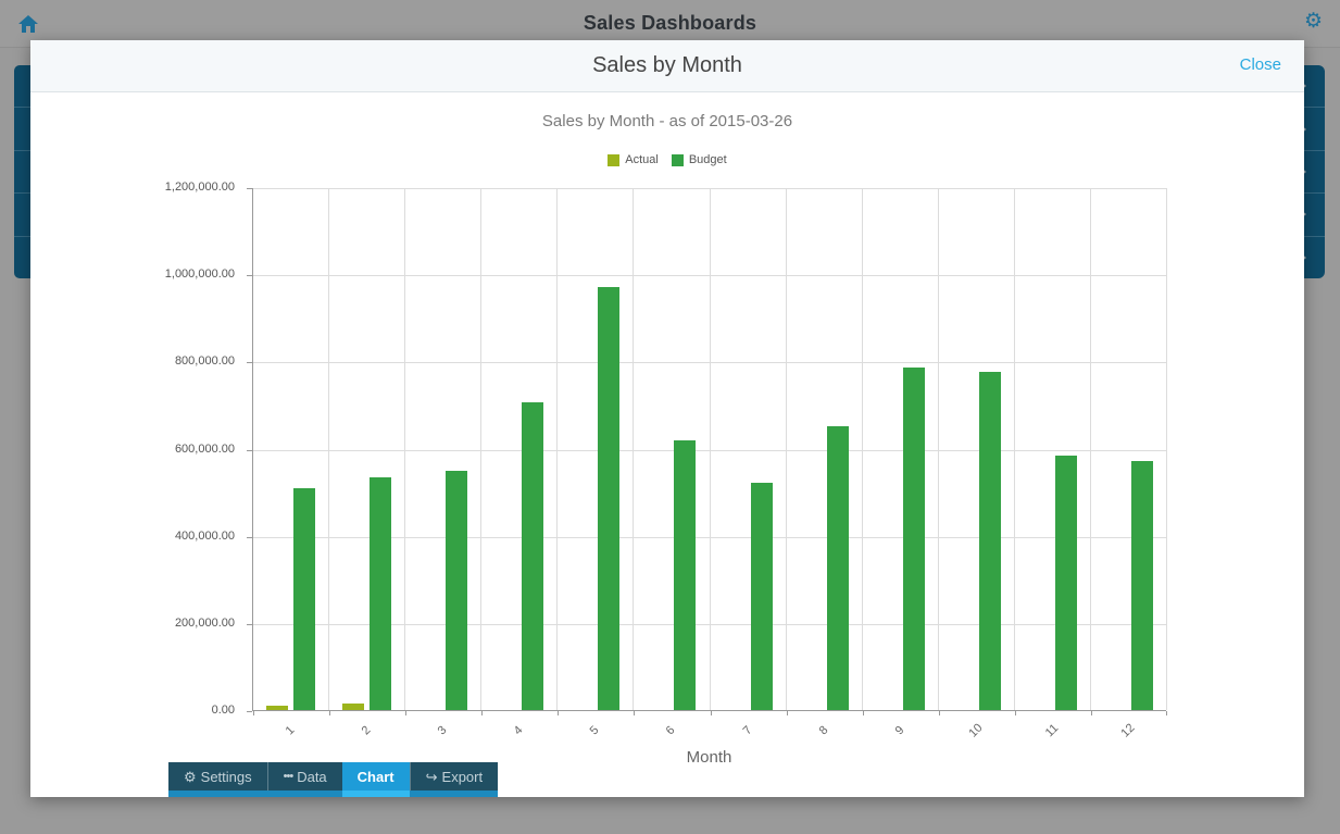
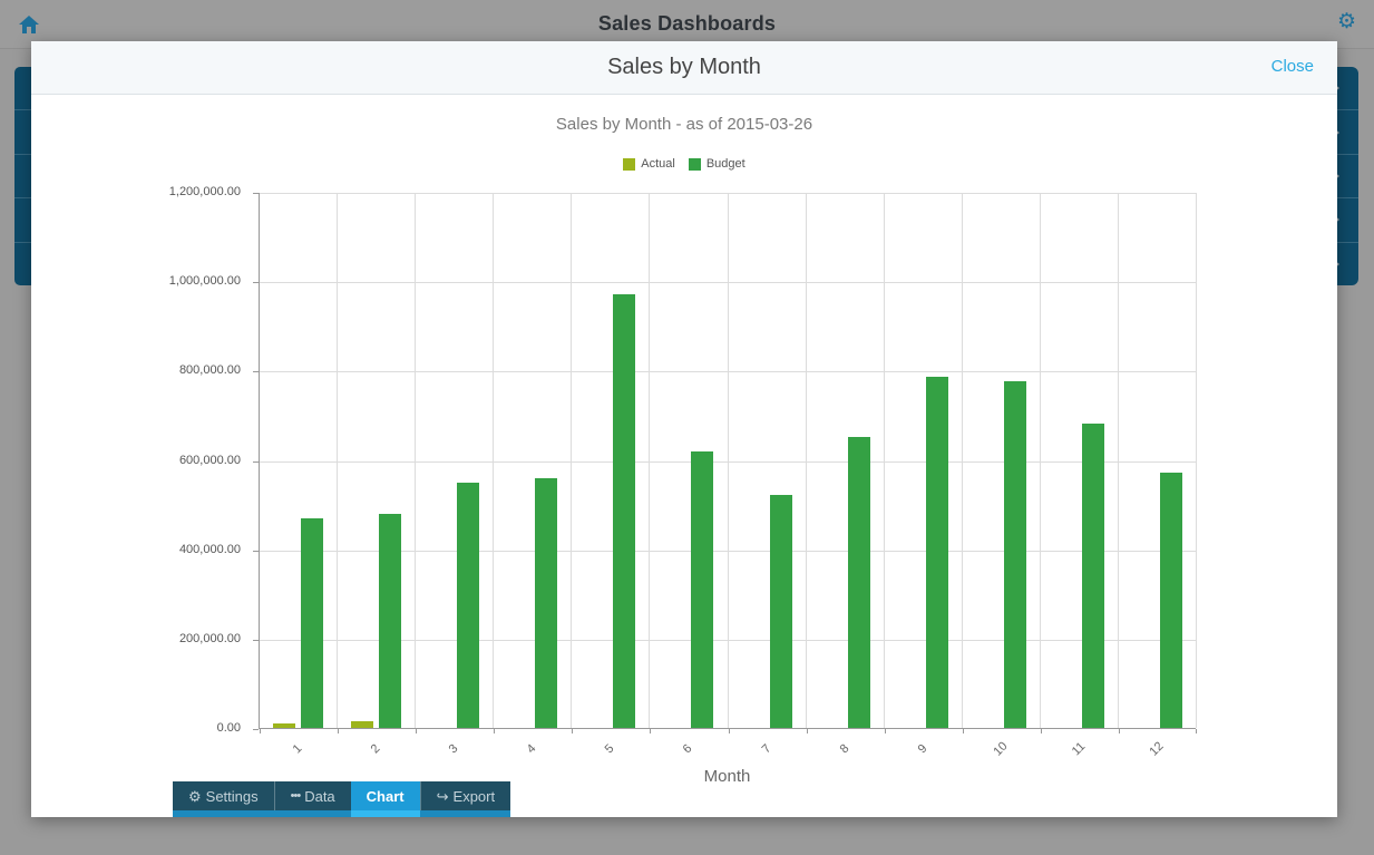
Budget/1: 510000 -> 470000
Budget/2: 530000 -> 480000
Budget/4: 710000 -> 560000
Budget/11: 580000 -> 680000
